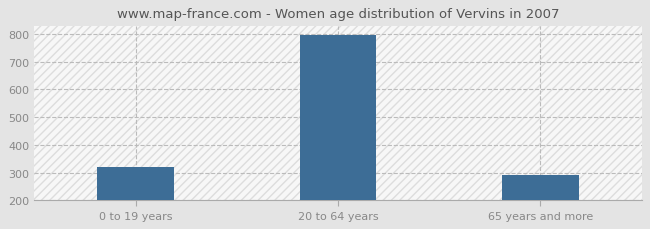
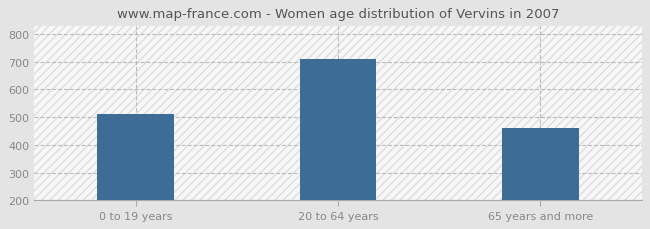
0 to 19 years: 320 -> 510
20 to 64 years: 796 -> 710
65 years and more: 292 -> 460
